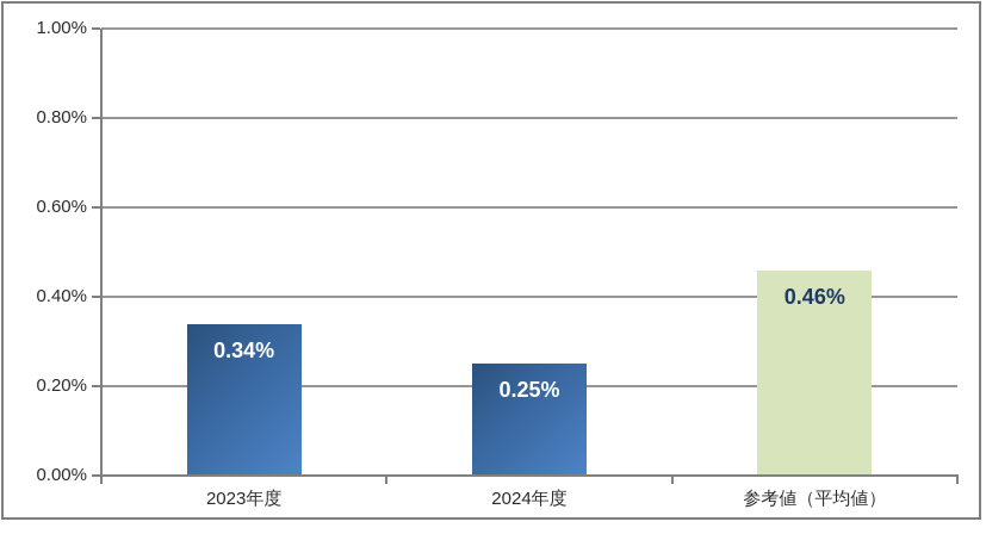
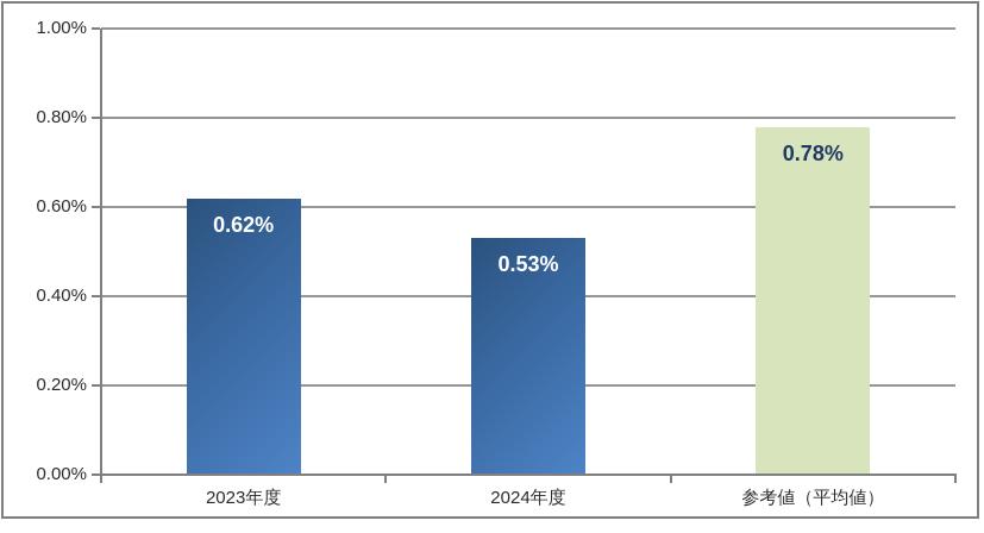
2023年度: 0.34% -> 0.62%
2024年度: 0.25% -> 0.53%
参考値（平均値）: 0.46% -> 0.78%
